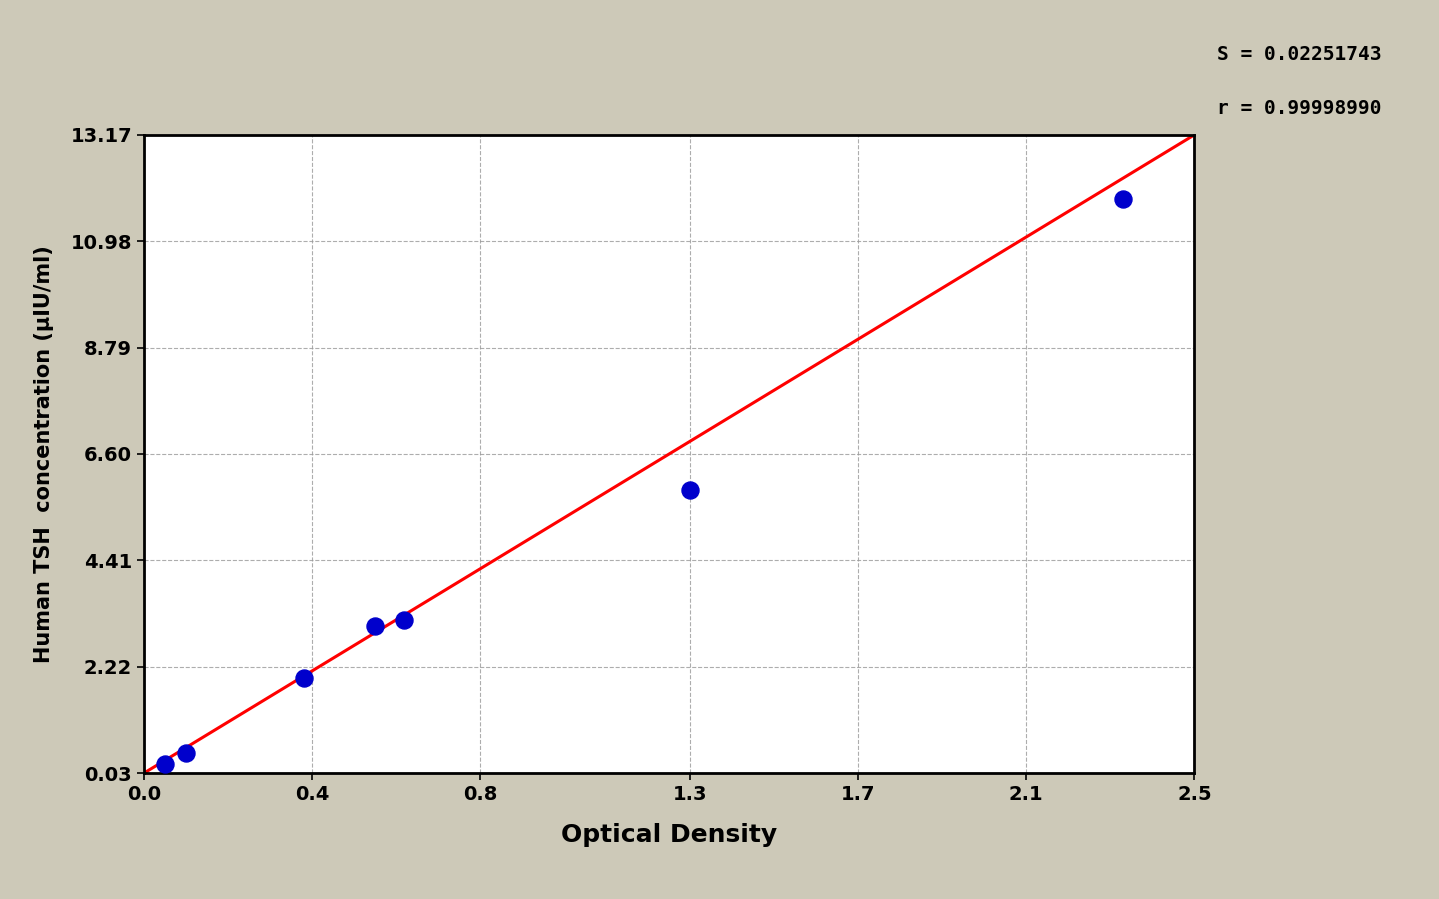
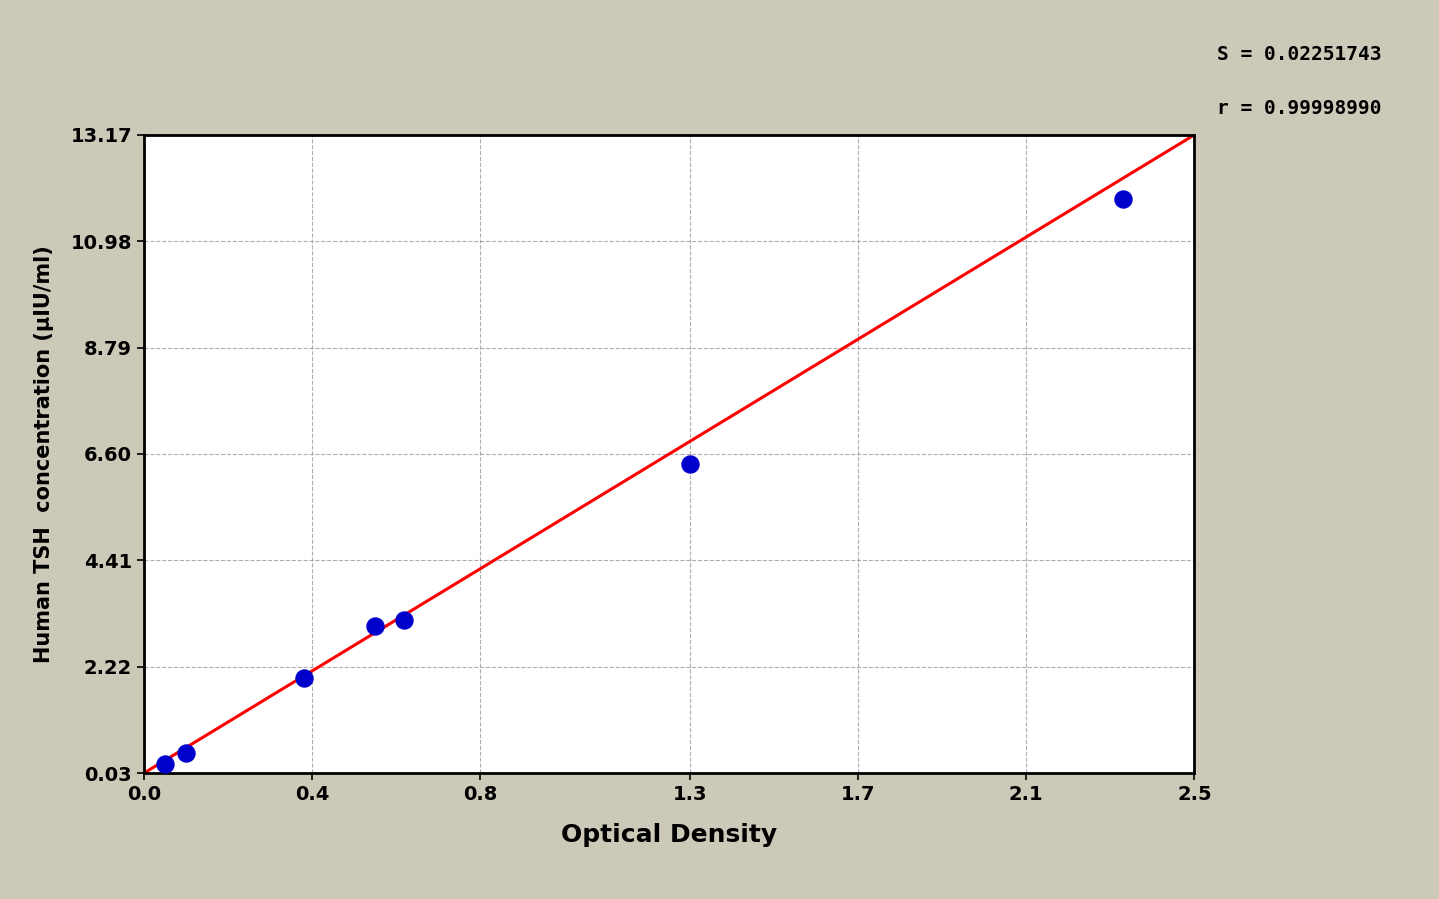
1.3: 5.85 -> 6.40
